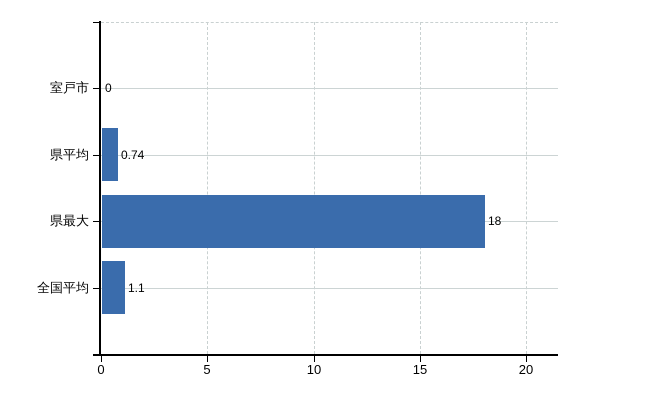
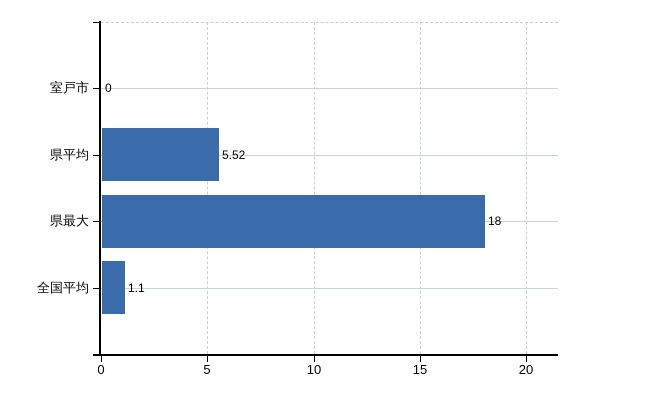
県平均: 0.74 -> 5.52
